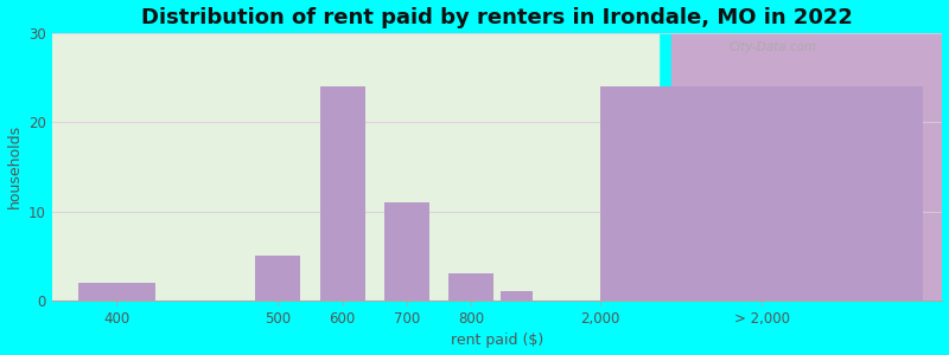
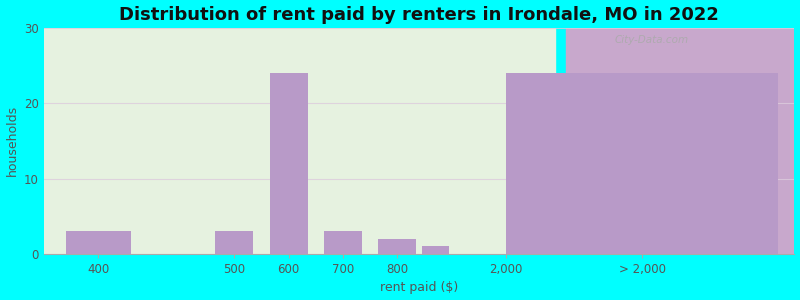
400: 2 -> 3
500: 5 -> 3
700: 11 -> 3
800: 3 -> 2
